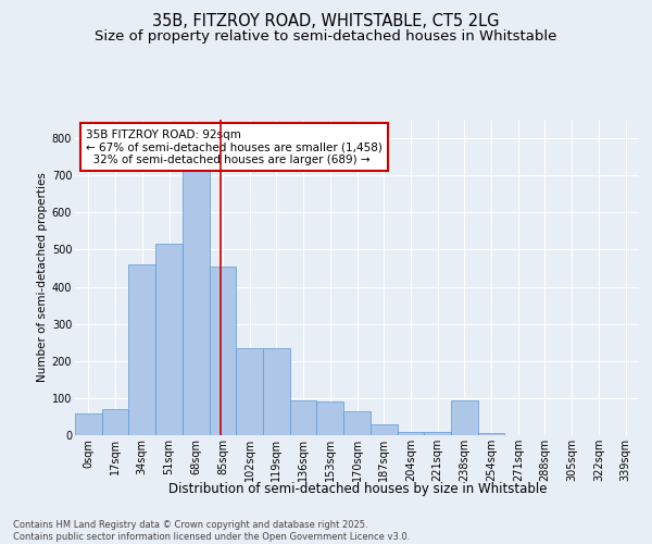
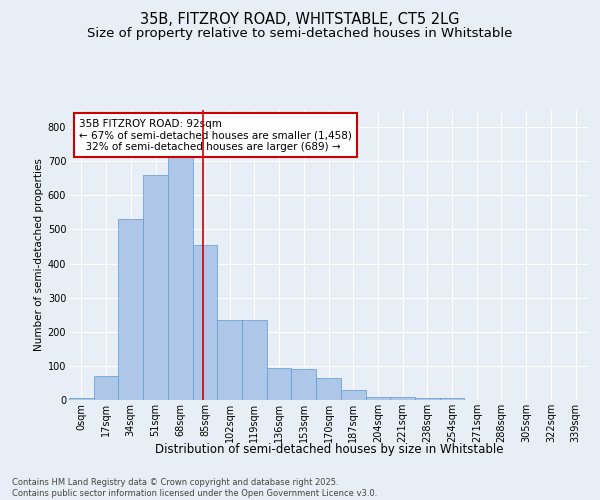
0sqm: 60 -> 5
34sqm: 460 -> 530
51sqm: 515 -> 660
238sqm: 95 -> 5
